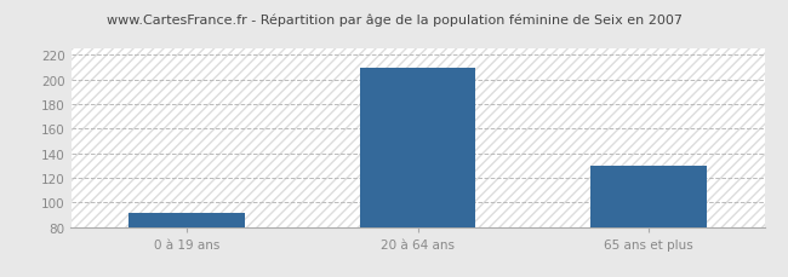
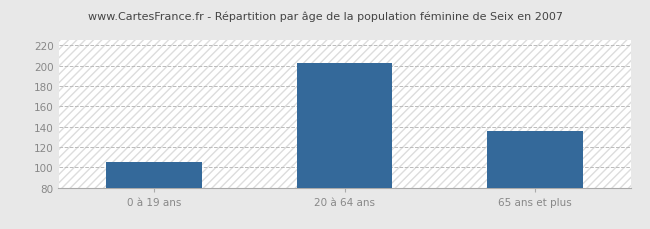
0 à 19 ans: 91 -> 105
20 à 64 ans: 210 -> 203
65 ans et plus: 130 -> 136
